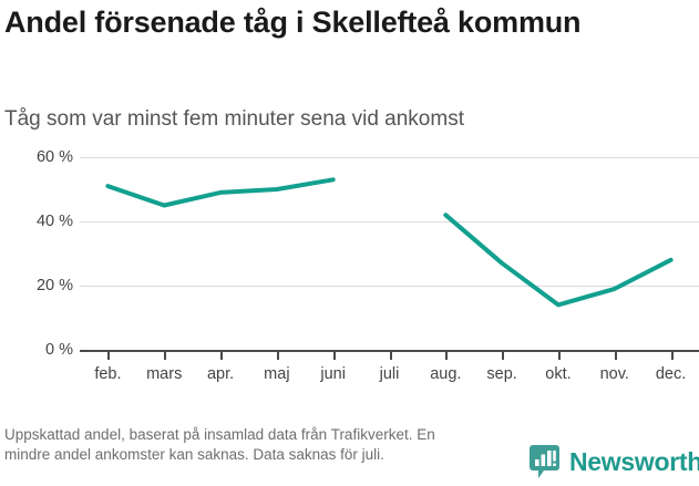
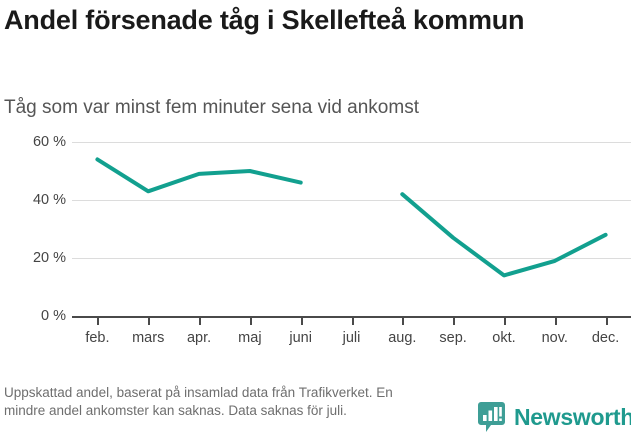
feb.: 51% -> 54%
mars: 45% -> 43%
juni: 53% -> 46%
